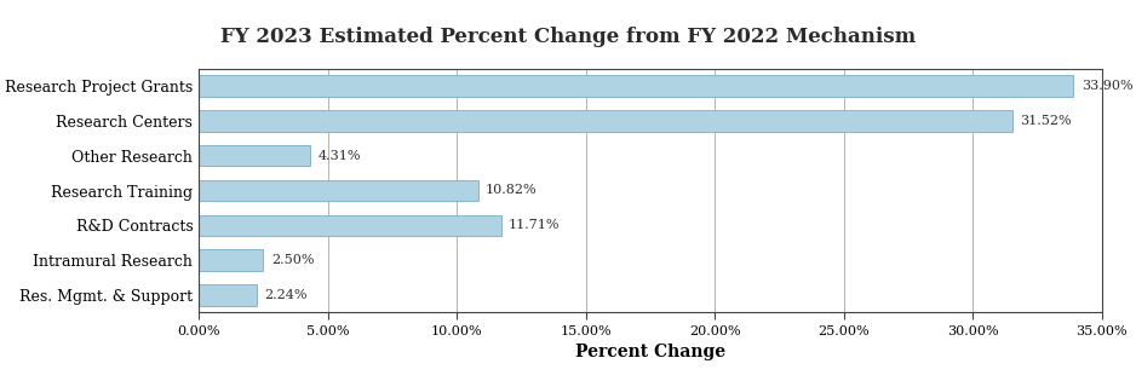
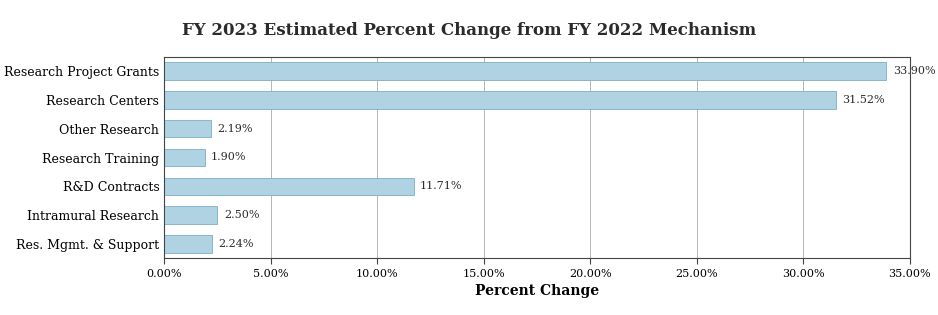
Other Research: 4.31% -> 2.19%
Research Training: 10.82% -> 1.90%
